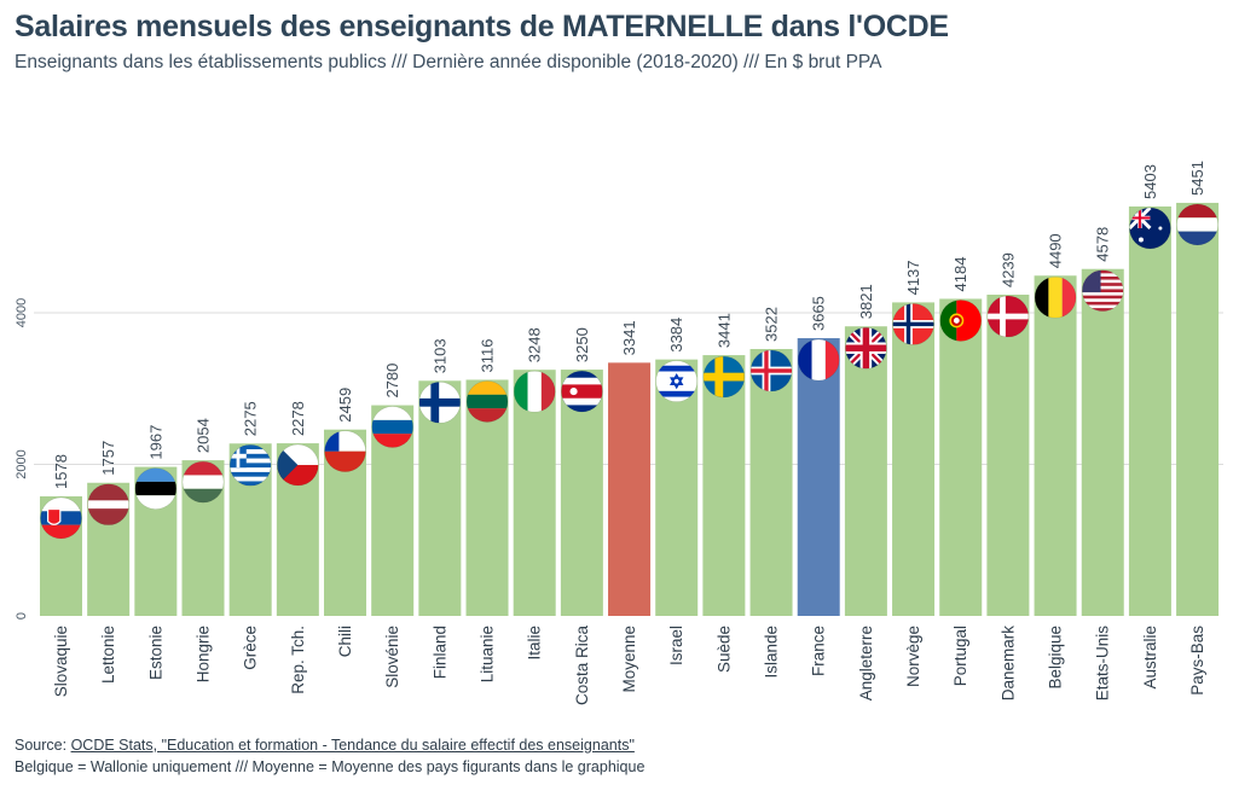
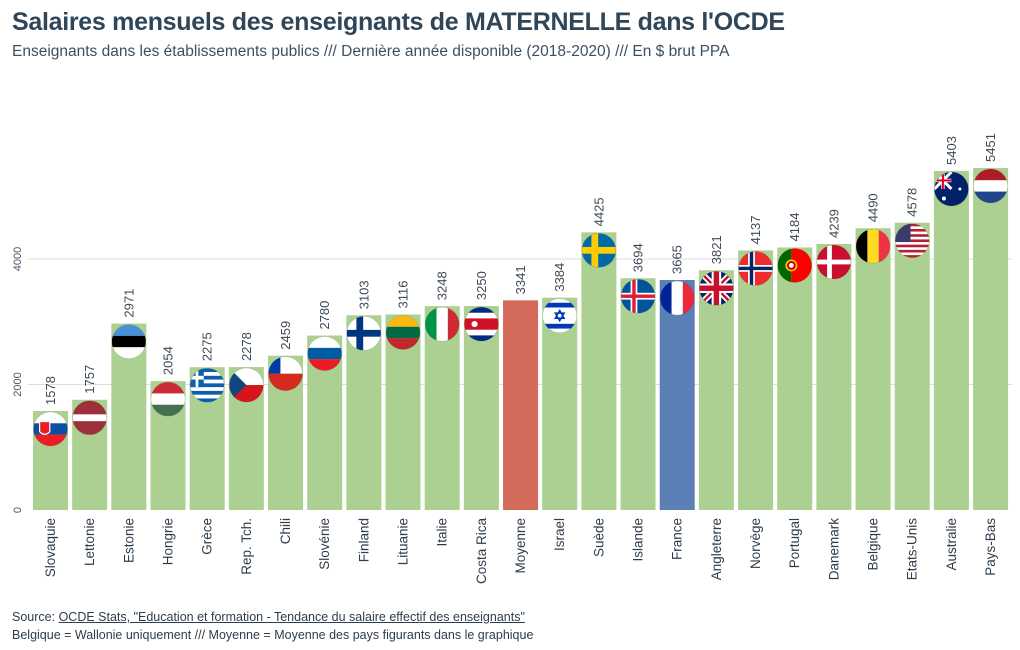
Estonie: 1967 -> 2971
Suède: 3441 -> 4425
Islande: 3522 -> 3694
